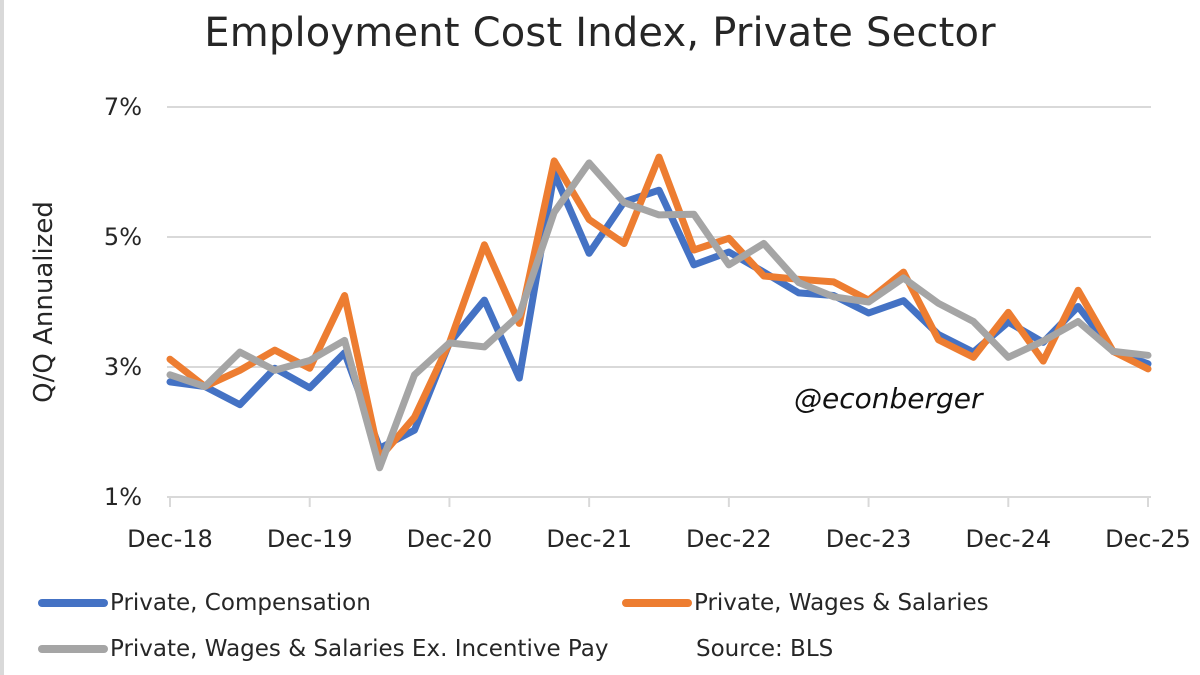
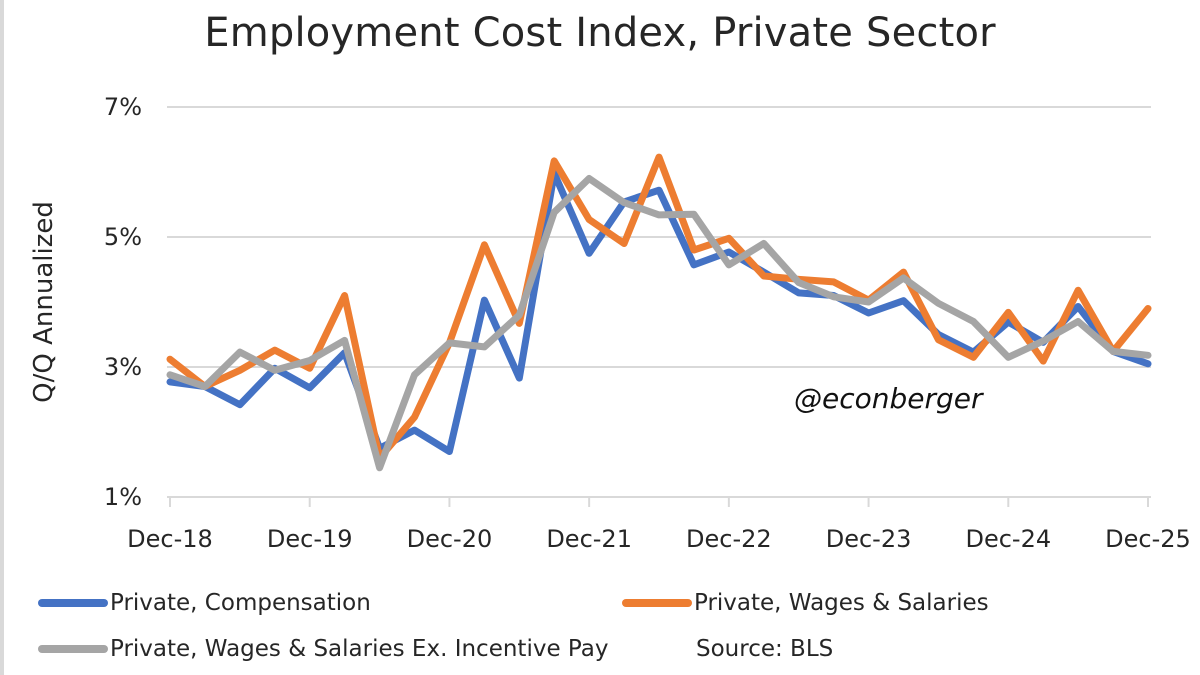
Private, Compensation/Dec-20: 3.4% -> 1.7%
Private, Wages & Salaries Ex. Incentive Pay/Dec-21: 6.1% -> 5.9%
Private, Wages & Salaries/Dec-25: 3.0% -> 3.9%
